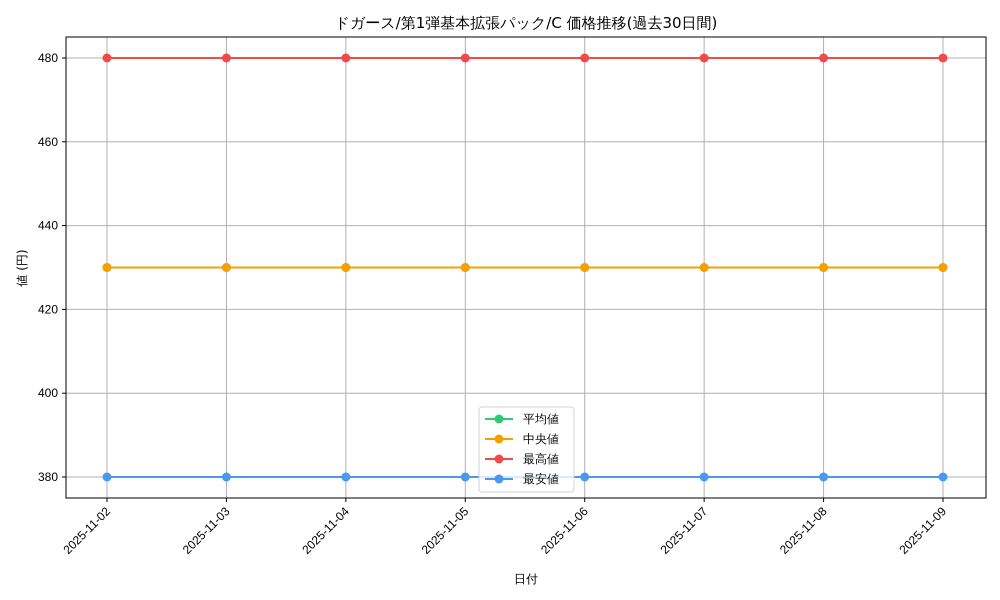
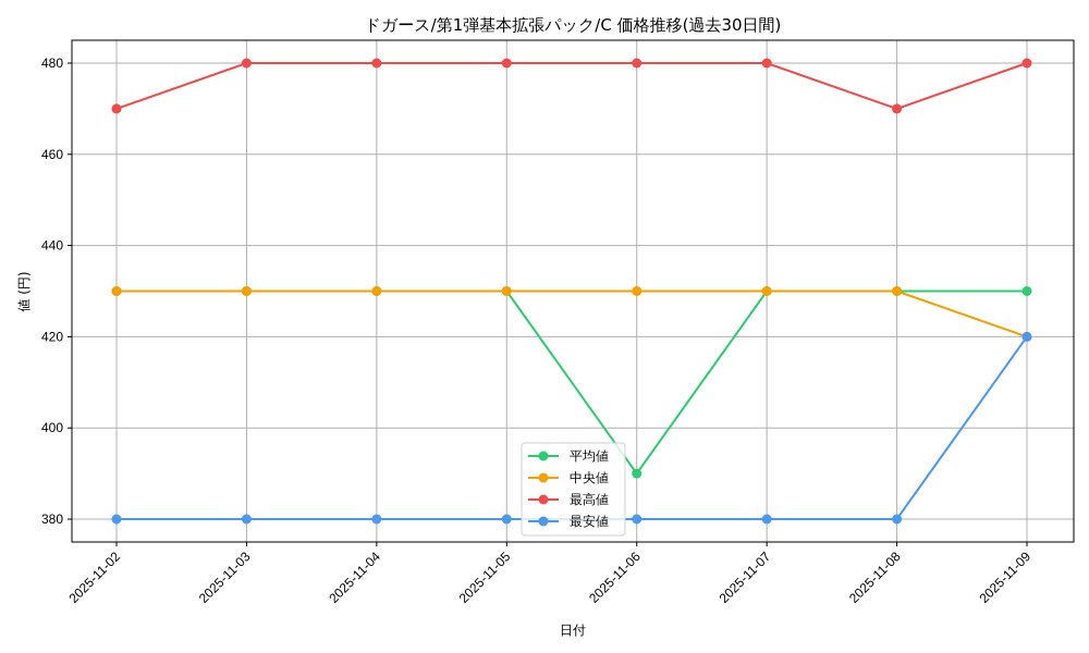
最高値/2025-11-02: 480 -> 470
平均値/2025-11-06: 430 -> 390
最高値/2025-11-08: 480 -> 470
中央値/2025-11-09: 430 -> 420
最安値/2025-11-09: 380 -> 420
